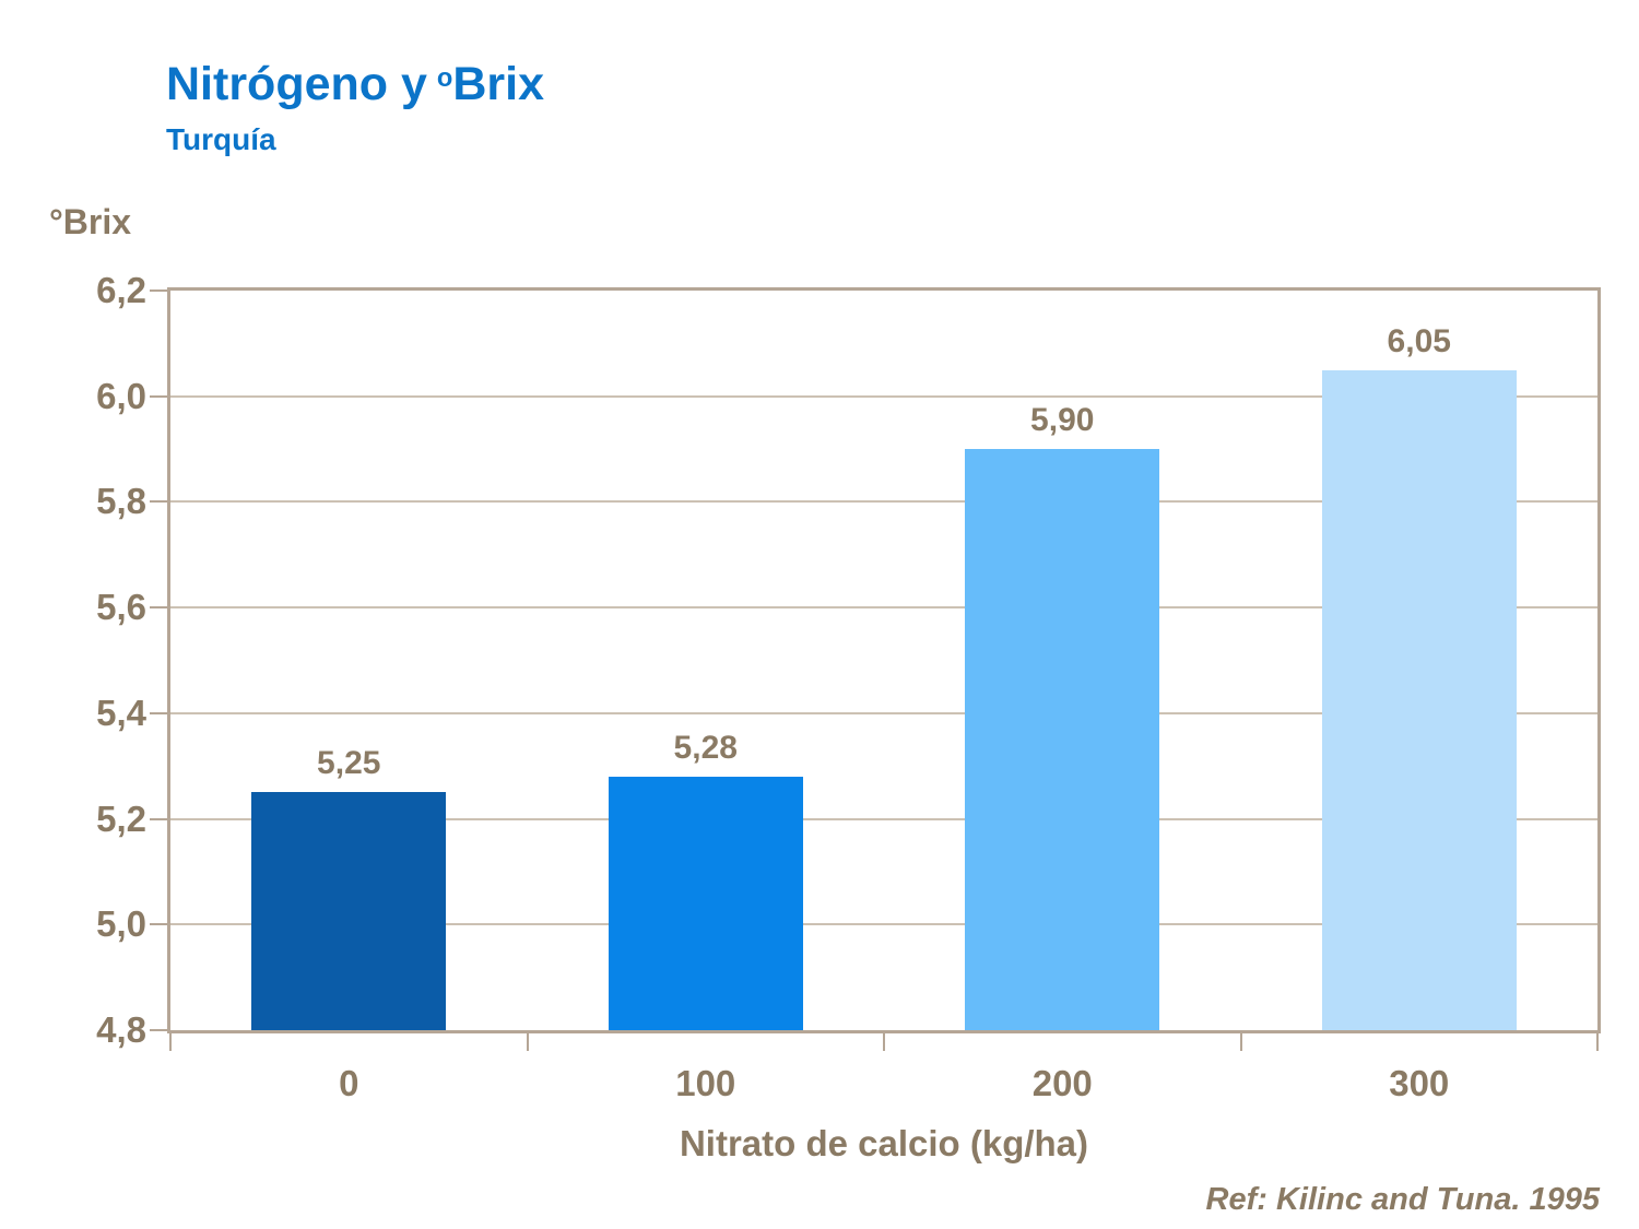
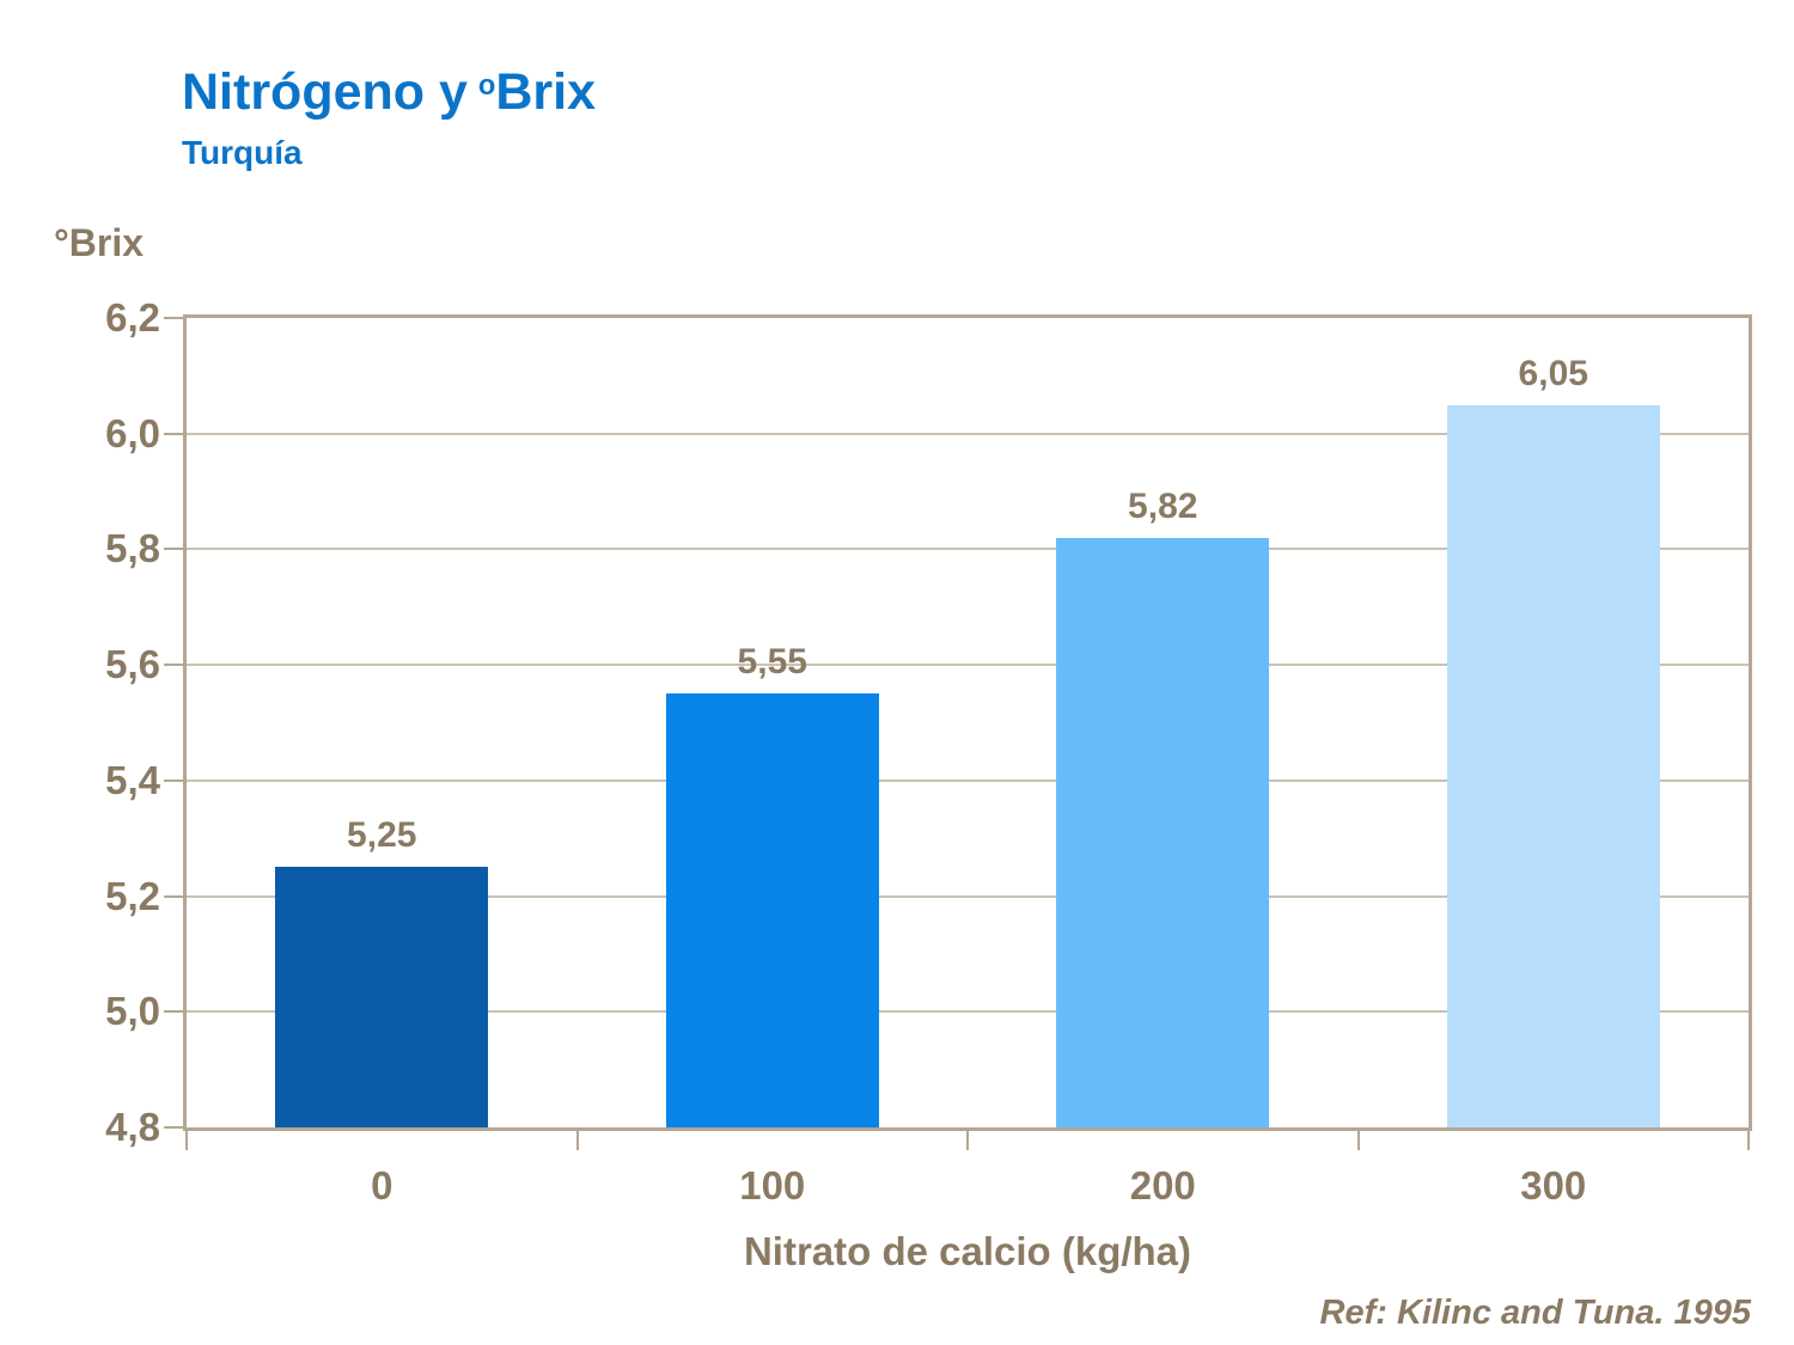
100: 5,28 -> 5,55
200: 5,90 -> 5,82
